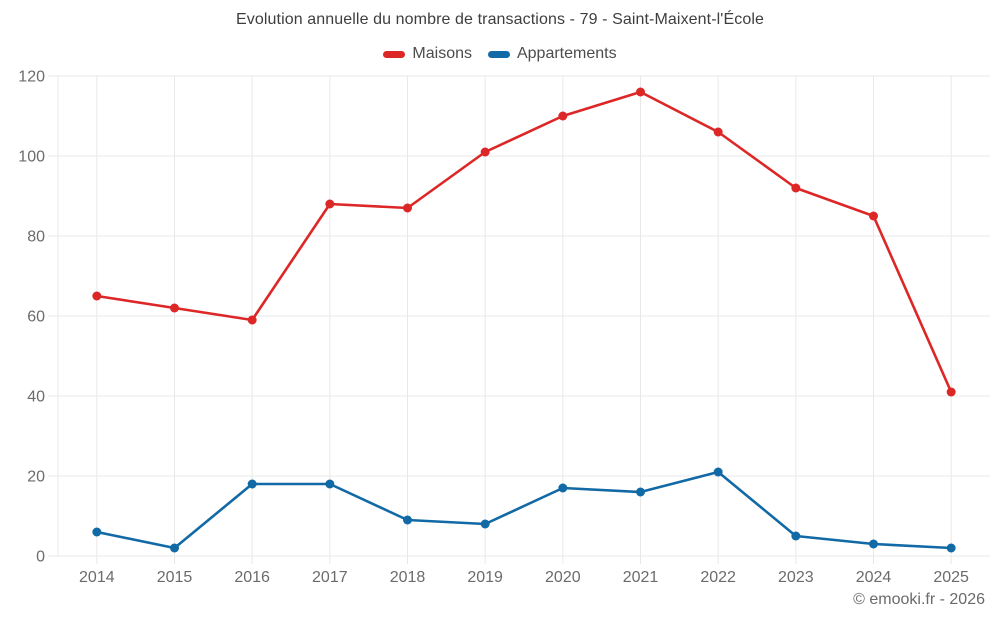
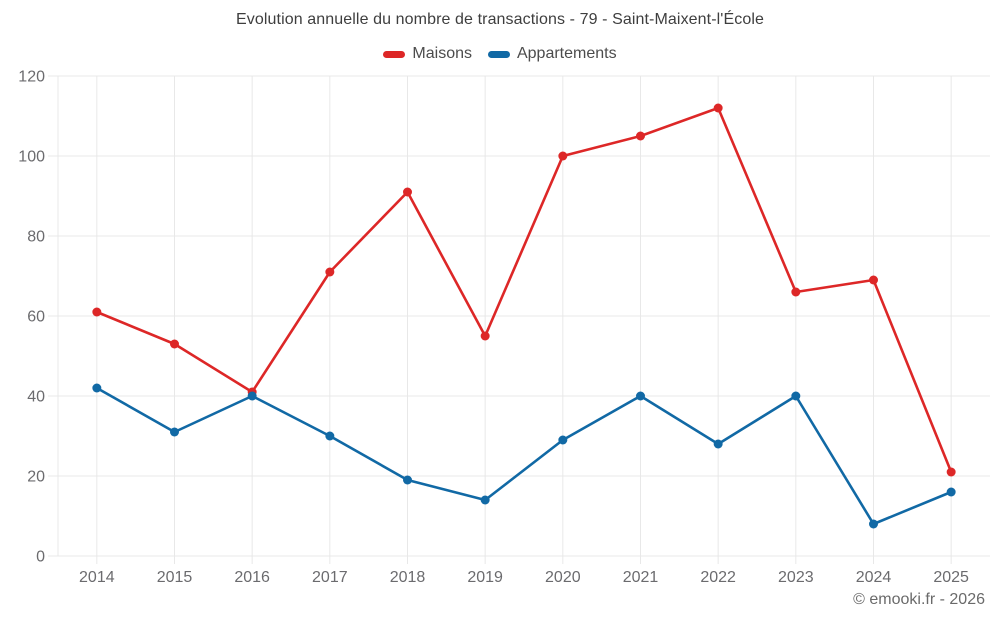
Maisons/2014: 65 -> 61
Appartements/2014: 6 -> 42
Maisons/2015: 62 -> 53
Appartements/2015: 2 -> 31
Maisons/2016: 59 -> 41
Appartements/2016: 18 -> 40
Maisons/2017: 88 -> 71
Appartements/2017: 18 -> 30
Maisons/2018: 87 -> 91
Appartements/2018: 9 -> 19
Maisons/2019: 101 -> 55
Appartements/2019: 8 -> 14
Maisons/2020: 110 -> 100
Appartements/2020: 17 -> 29
Maisons/2021: 116 -> 105
Appartements/2021: 16 -> 40
Maisons/2022: 106 -> 112
Appartements/2022: 21 -> 28
Maisons/2023: 92 -> 66
Appartements/2023: 5 -> 40
Maisons/2024: 85 -> 69
Appartements/2024: 3 -> 8
Maisons/2025: 41 -> 21
Appartements/2025: 2 -> 16
